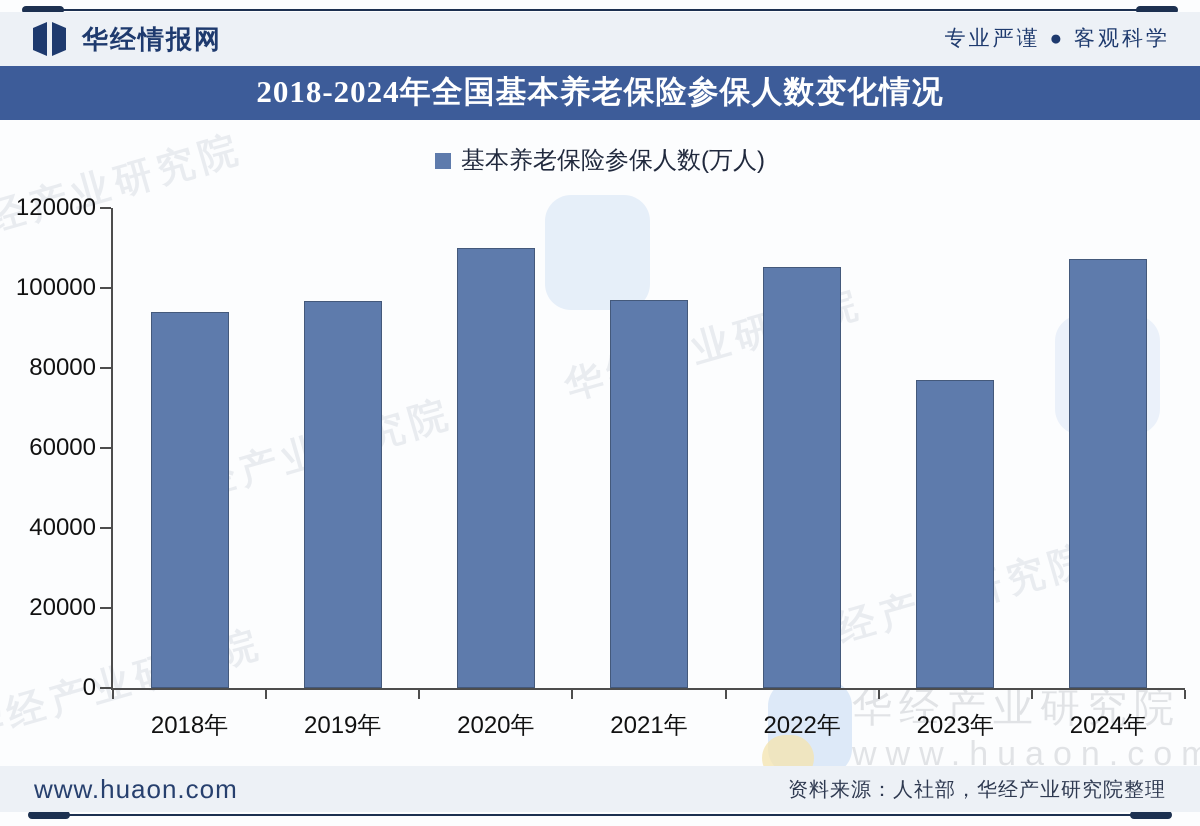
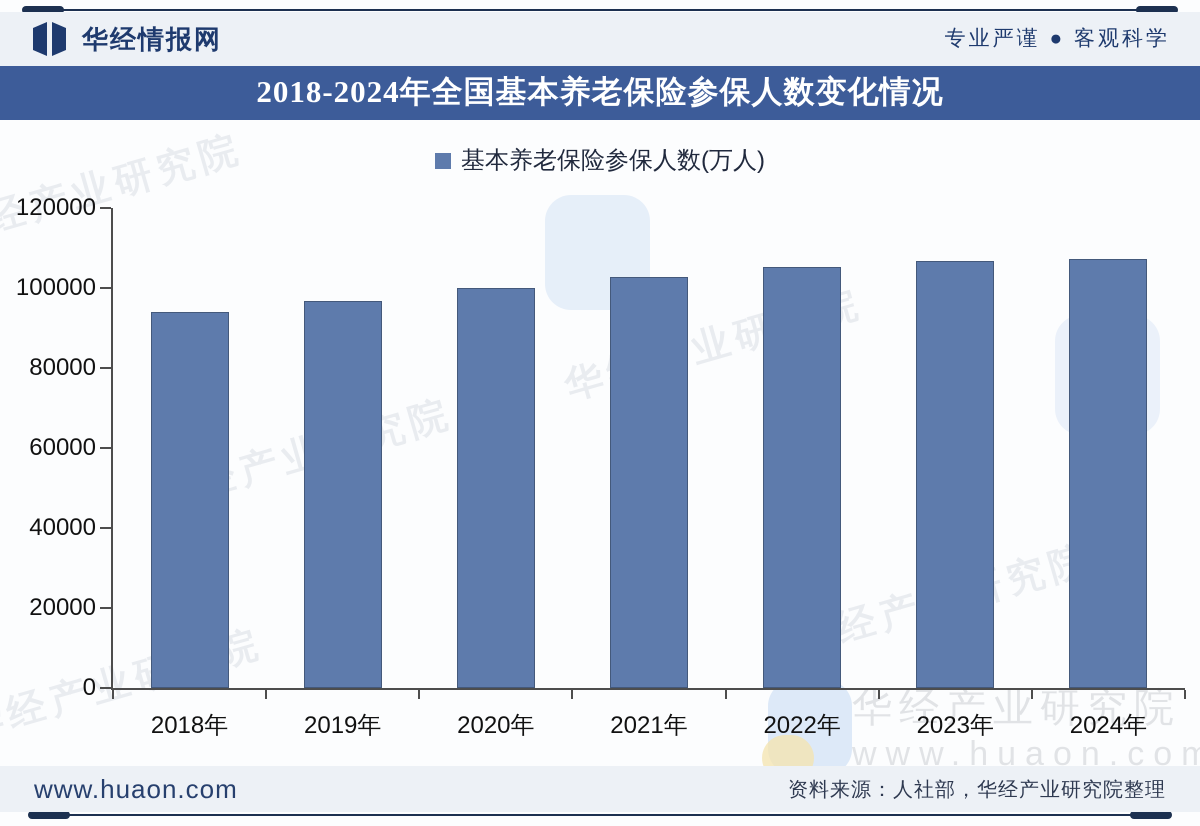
2020年: 110000 -> 100000
2021年: 97000 -> 103000
2023年: 77000 -> 107000
